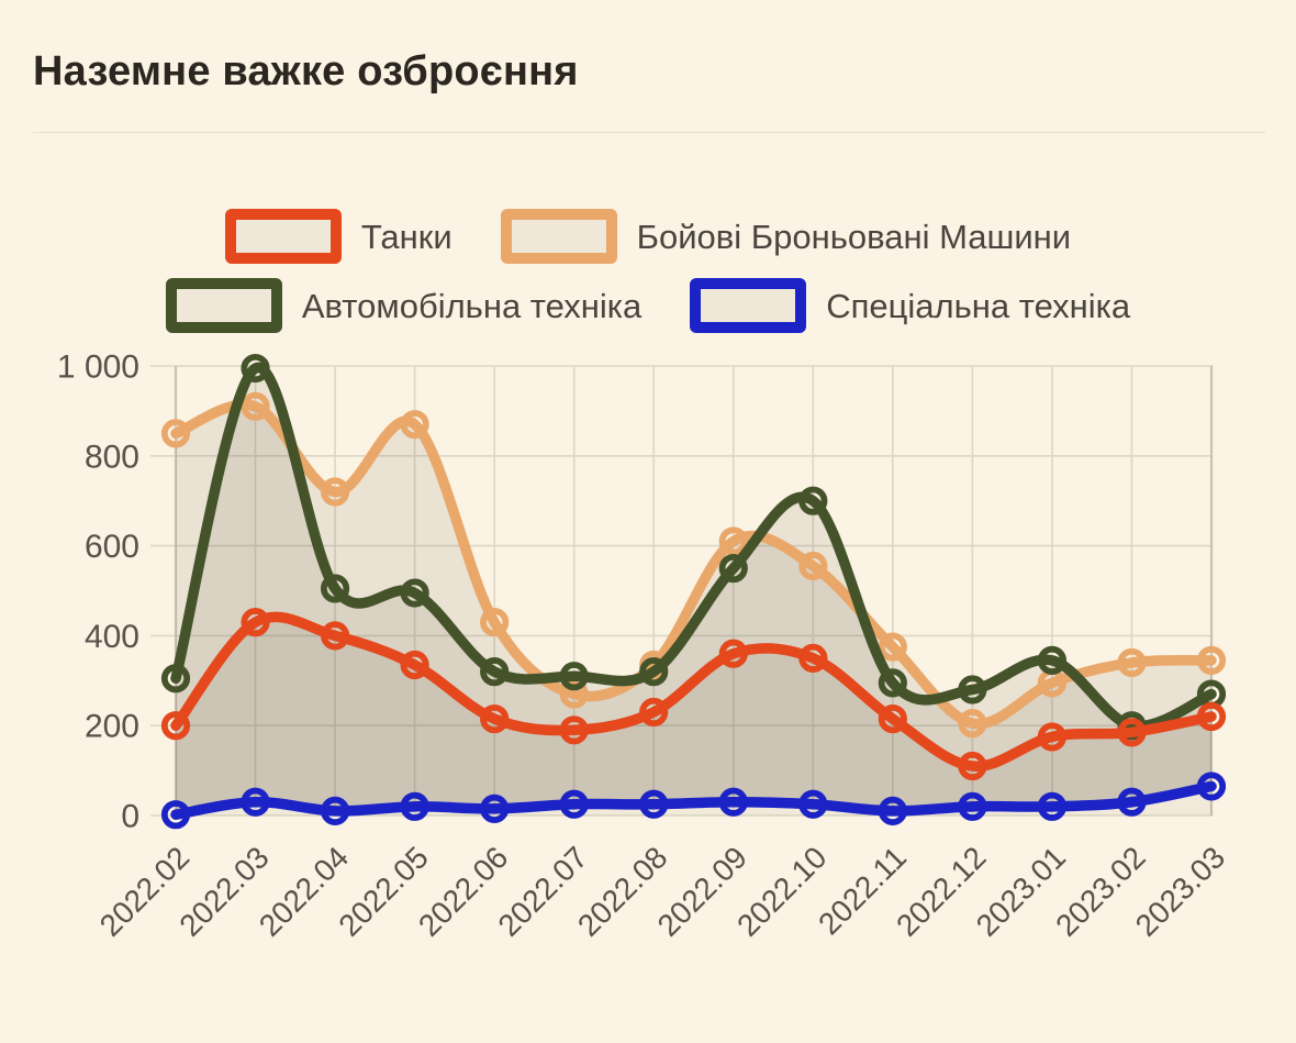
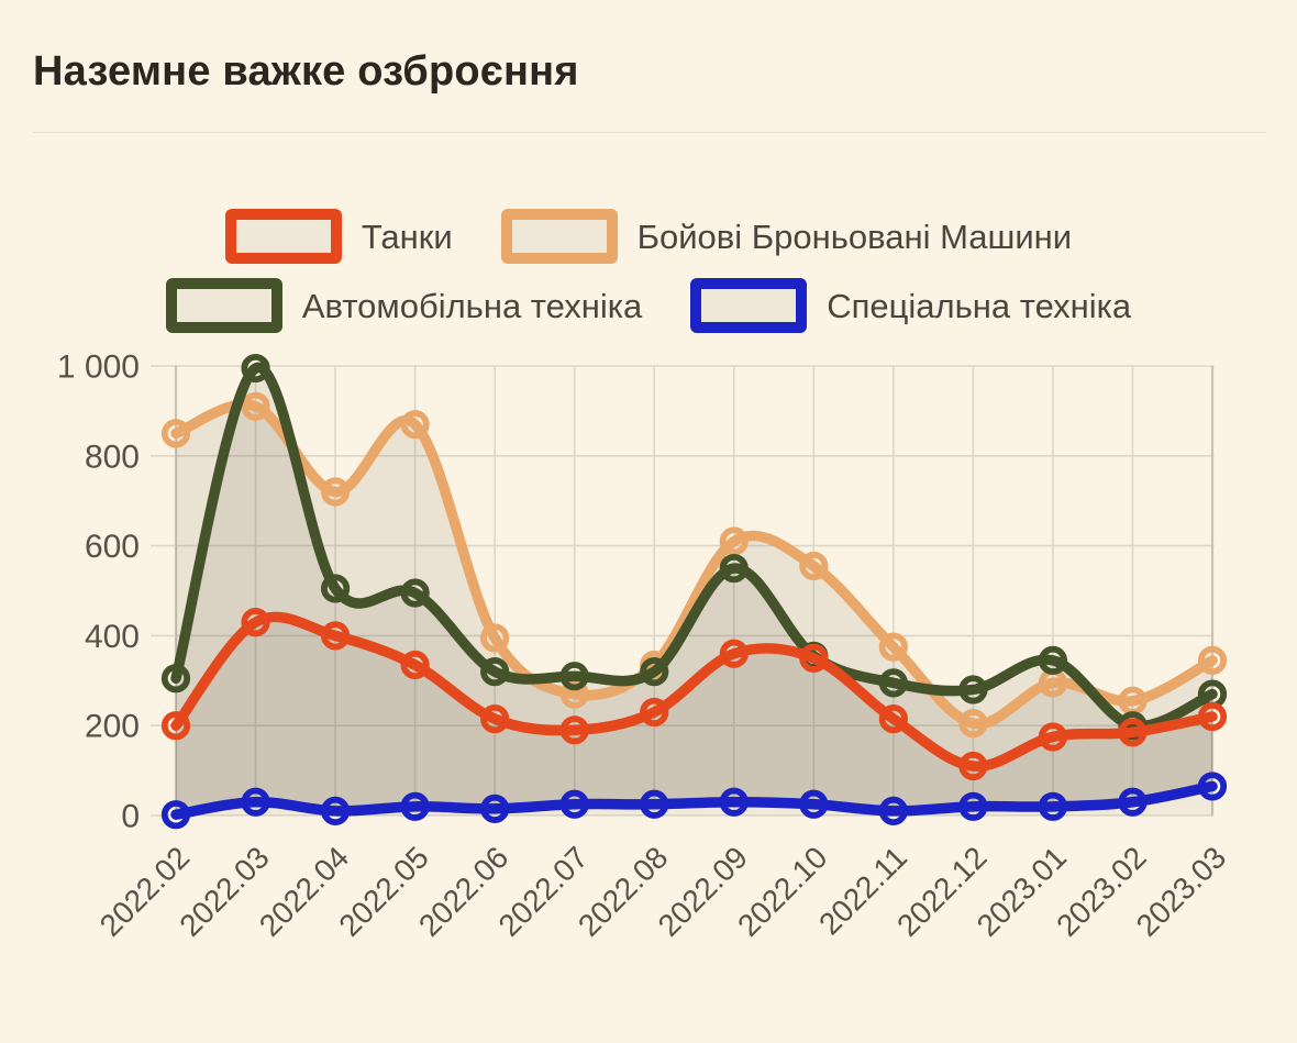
Бойові Броньовані Машини/2022.06: 430 -> 400
Автомобільна техніка/2022.10: 700 -> 360
Бойові Броньовані Машини/2023.02: 340 -> 260
